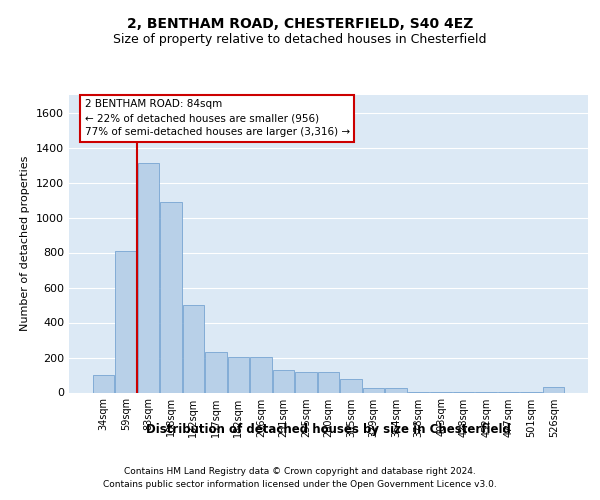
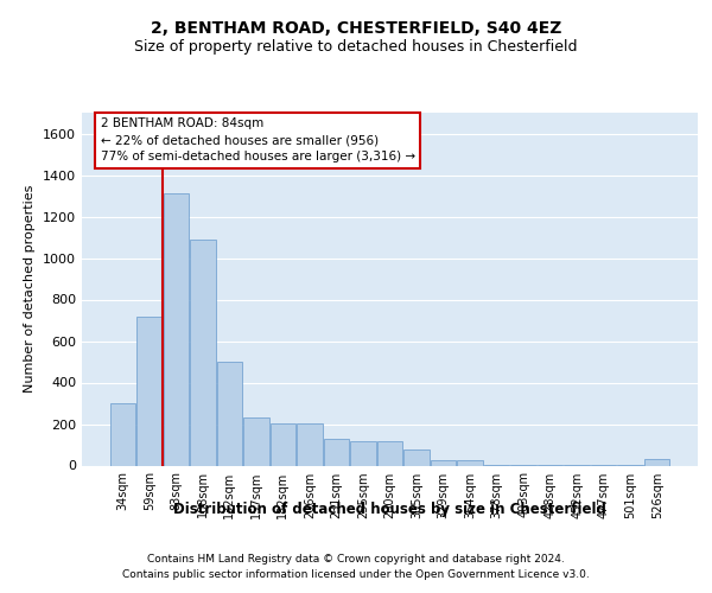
34sqm: 100 -> 300
59sqm: 810 -> 720
